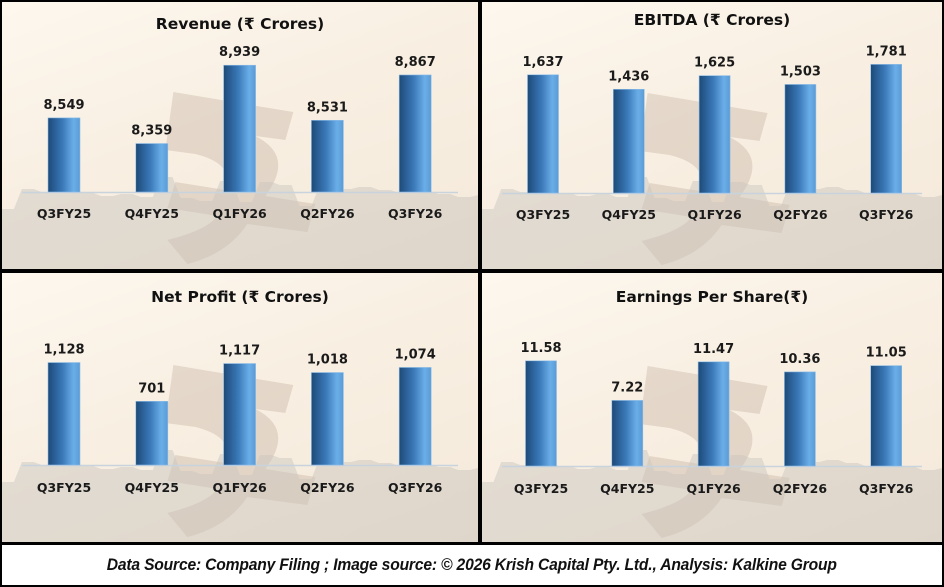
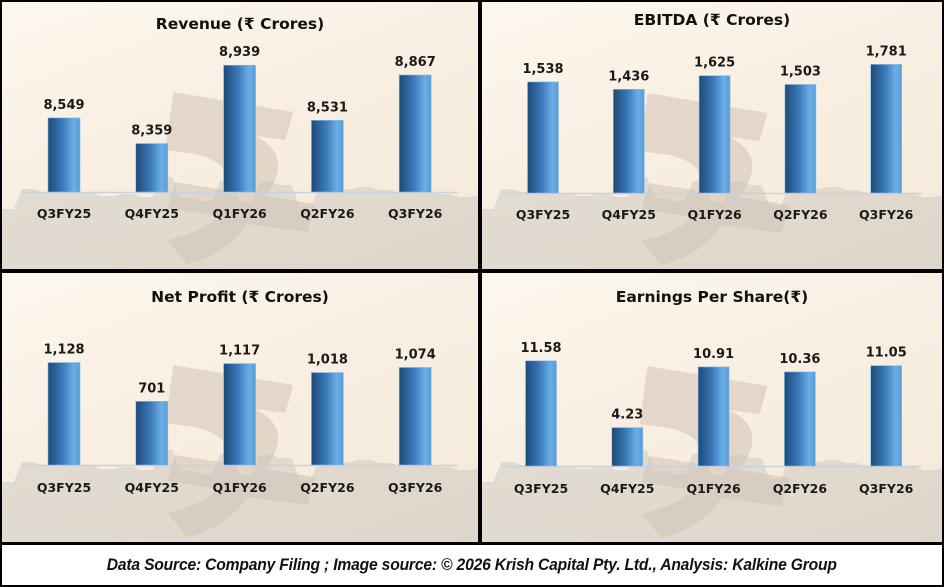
EBITDA (₹ Crores)/Q3FY25: 1,637 -> 1,538
Earnings Per Share(₹)/Q4FY25: 7.22 -> 4.23
Earnings Per Share(₹)/Q1FY26: 11.47 -> 10.91
